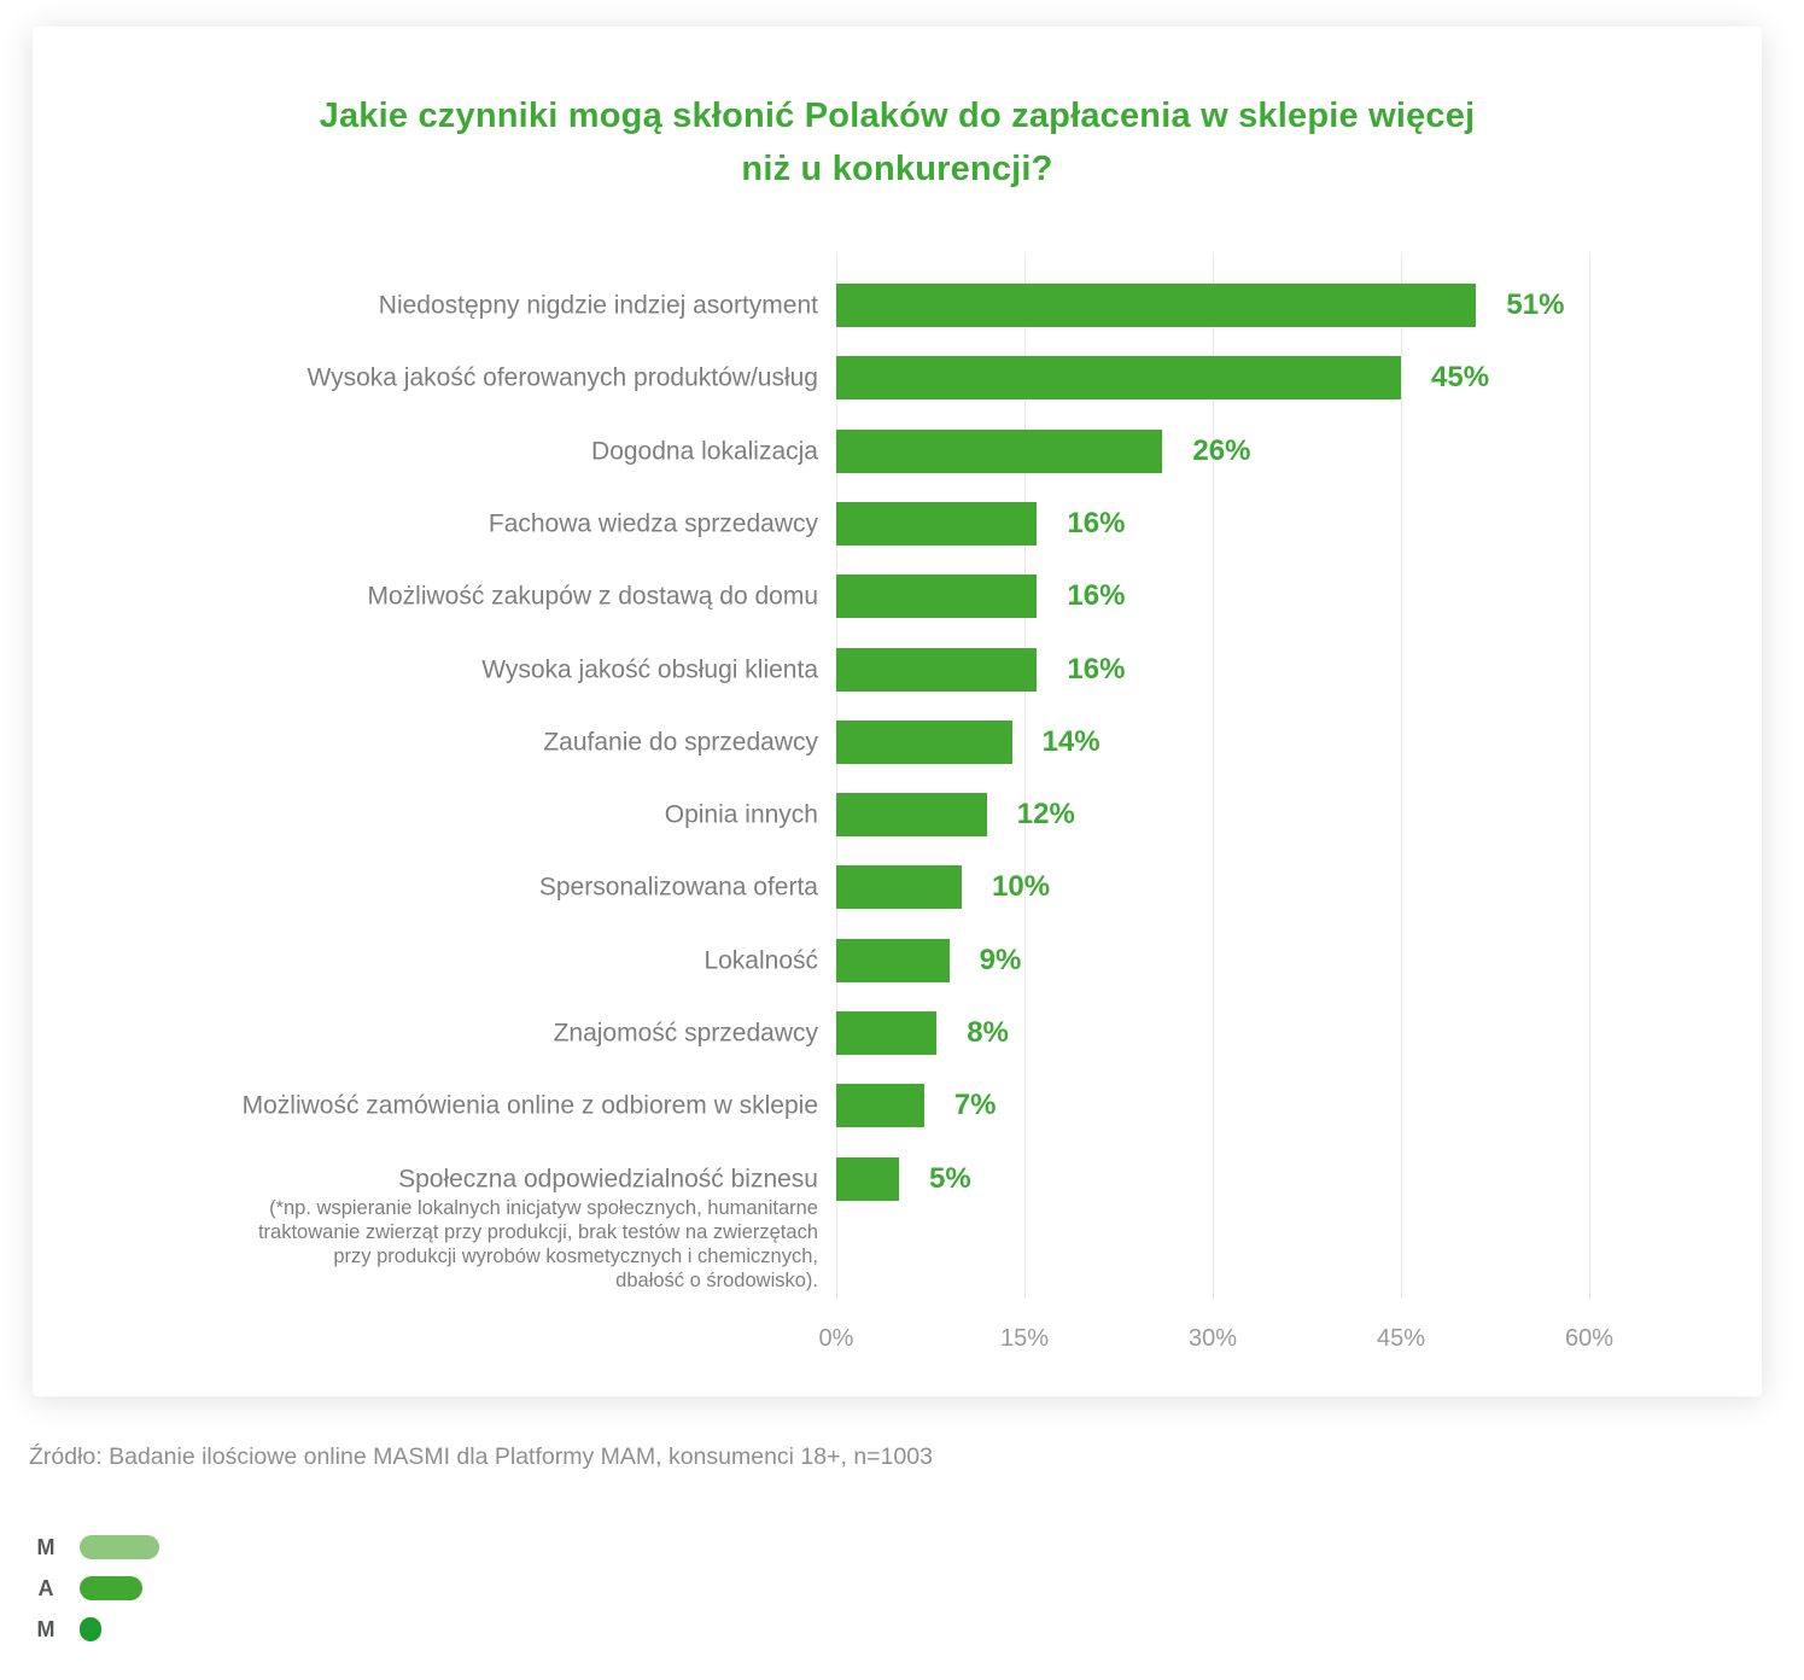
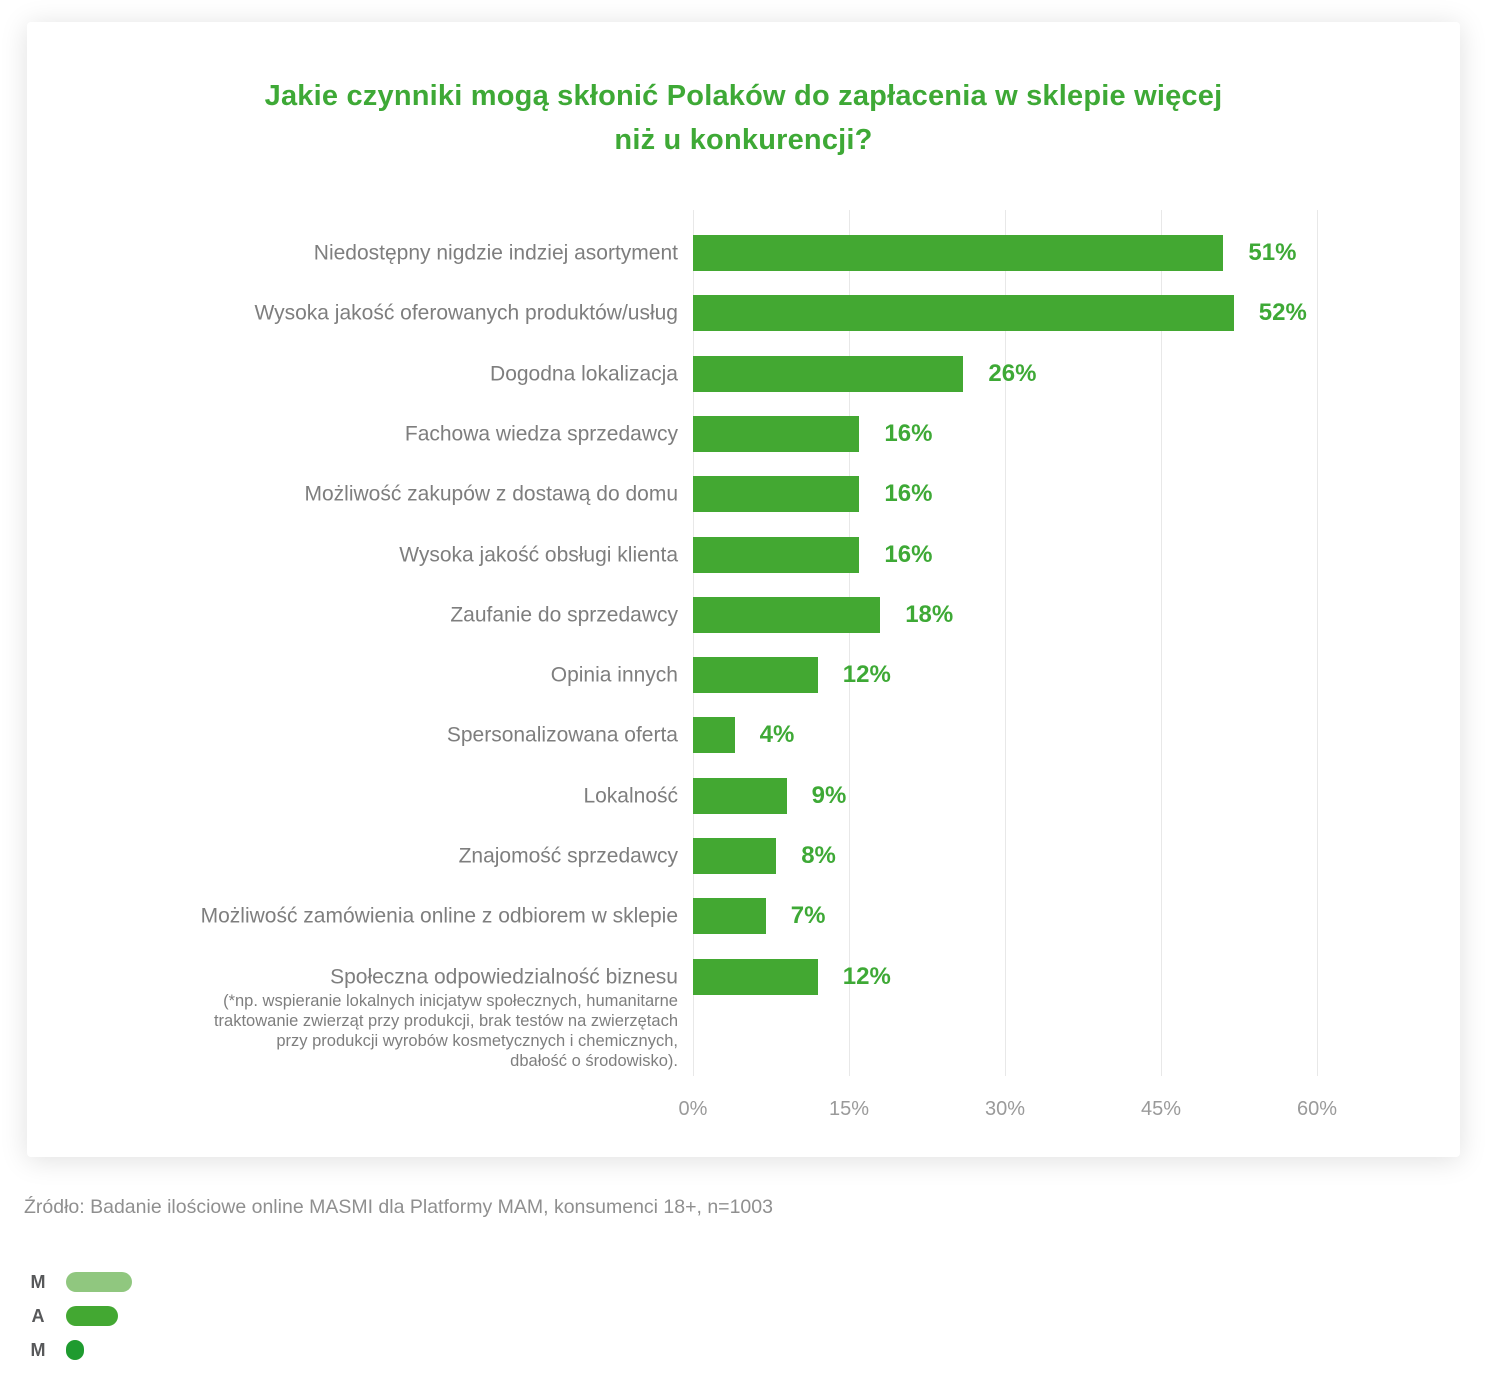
Wysoka jakość oferowanych produktów/usług: 45% -> 52%
Zaufanie do sprzedawcy: 14% -> 18%
Spersonalizowana oferta: 10% -> 4%
Społeczna odpowiedzialność biznesu: 5% -> 12%
